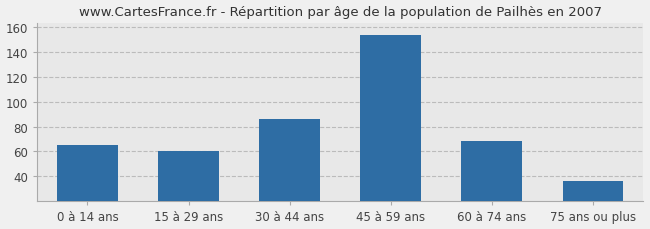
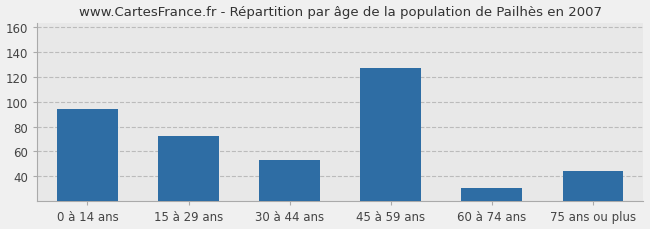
0 à 14 ans: 65 -> 94
15 à 29 ans: 60 -> 72
30 à 44 ans: 86 -> 53
45 à 59 ans: 153 -> 127
60 à 74 ans: 68 -> 31
75 ans ou plus: 36 -> 44
